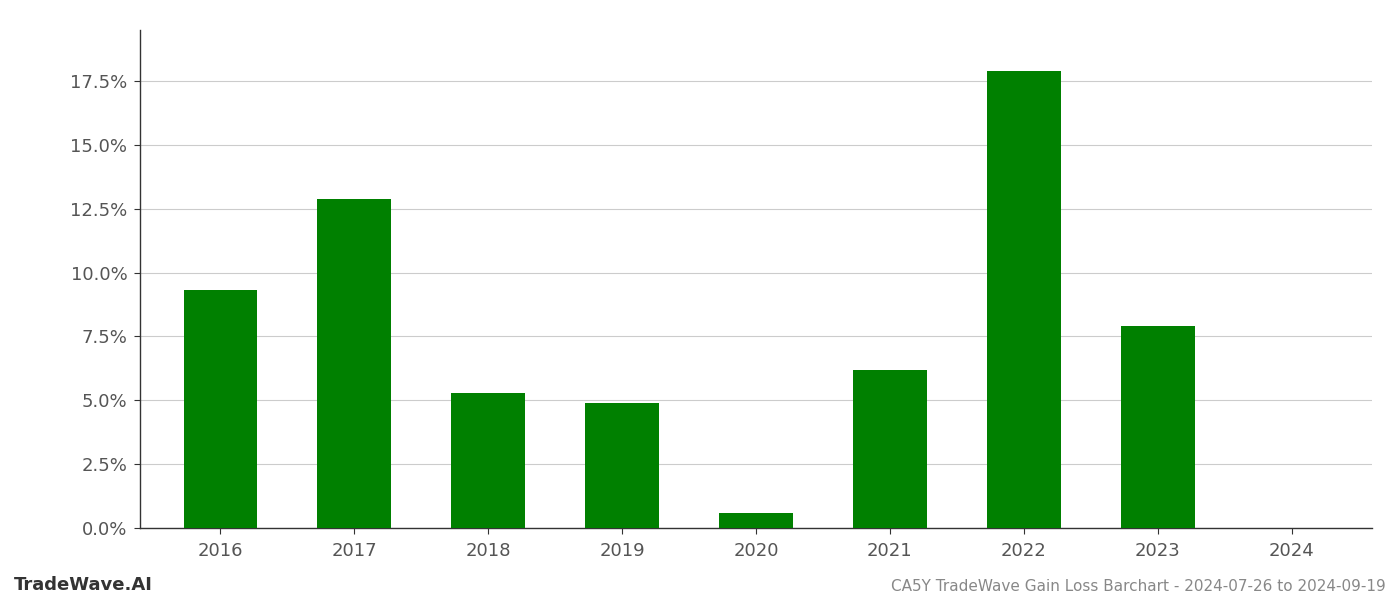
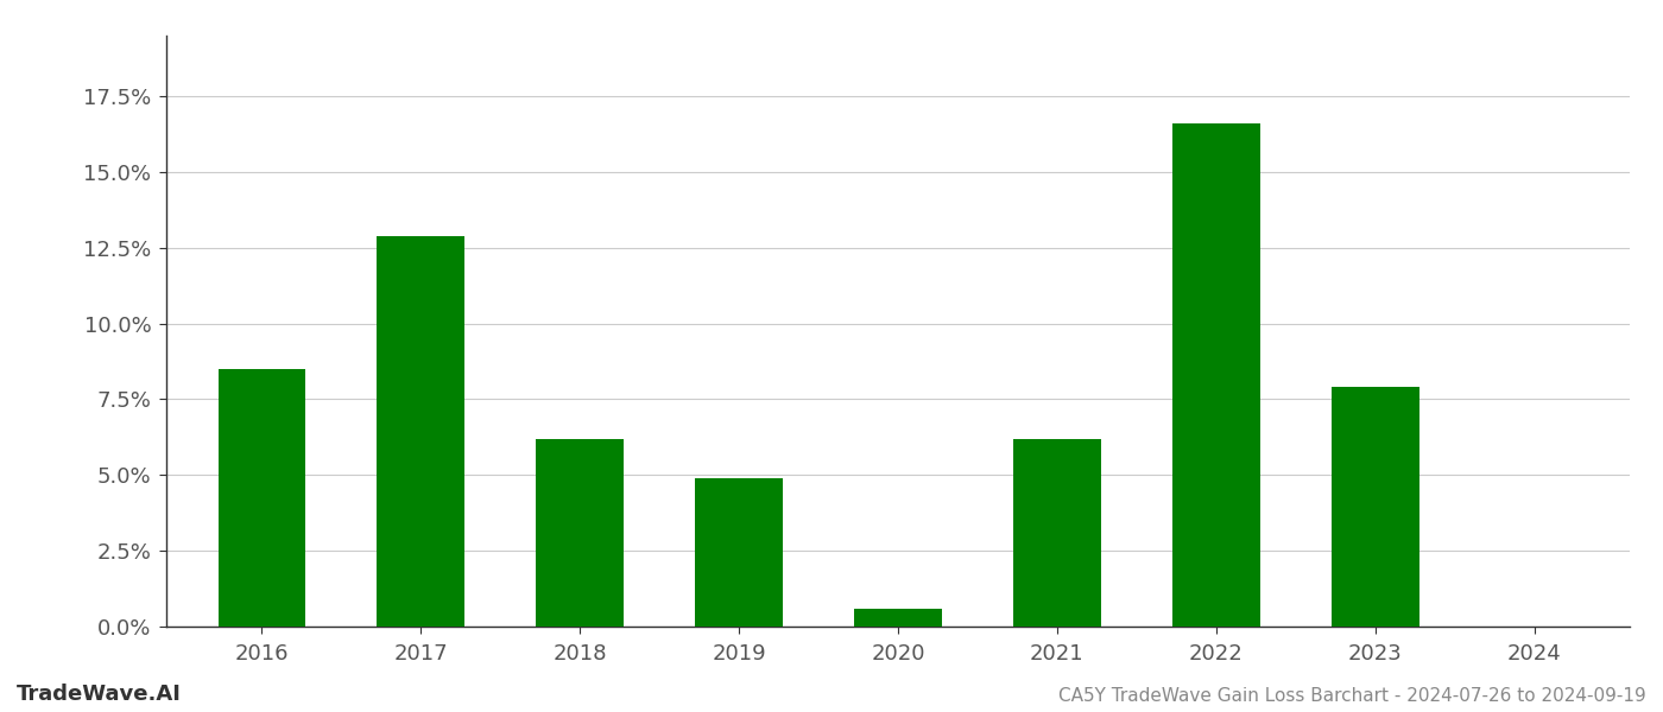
2016: 9.3% -> 8.5%
2018: 5.3% -> 6.2%
2022: 17.9% -> 16.6%
